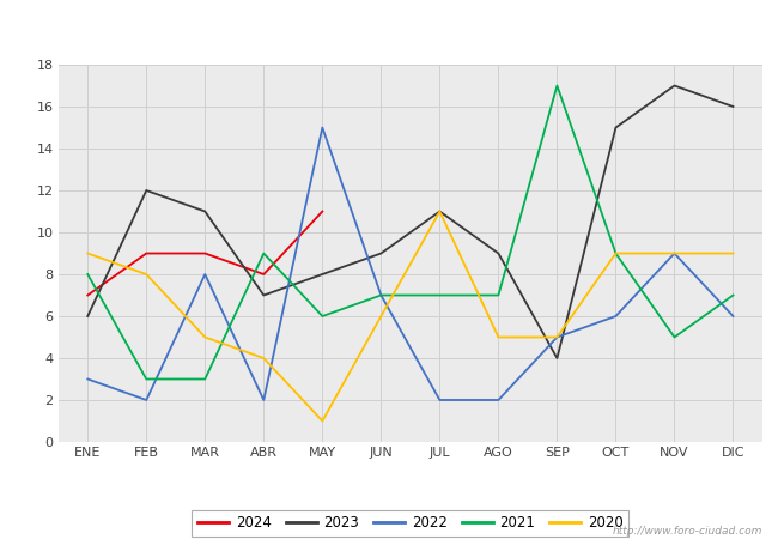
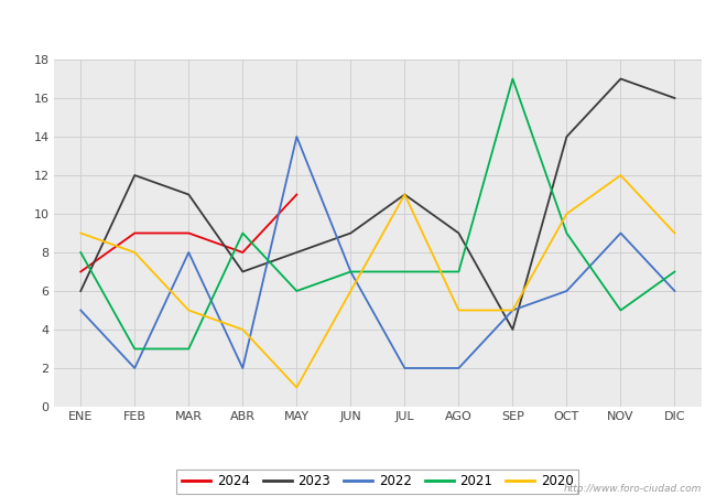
2022/ENE: 3 -> 5
2022/MAY: 15 -> 14
2023/OCT: 15 -> 14
2020/OCT: 9 -> 10
2020/NOV: 9 -> 12
